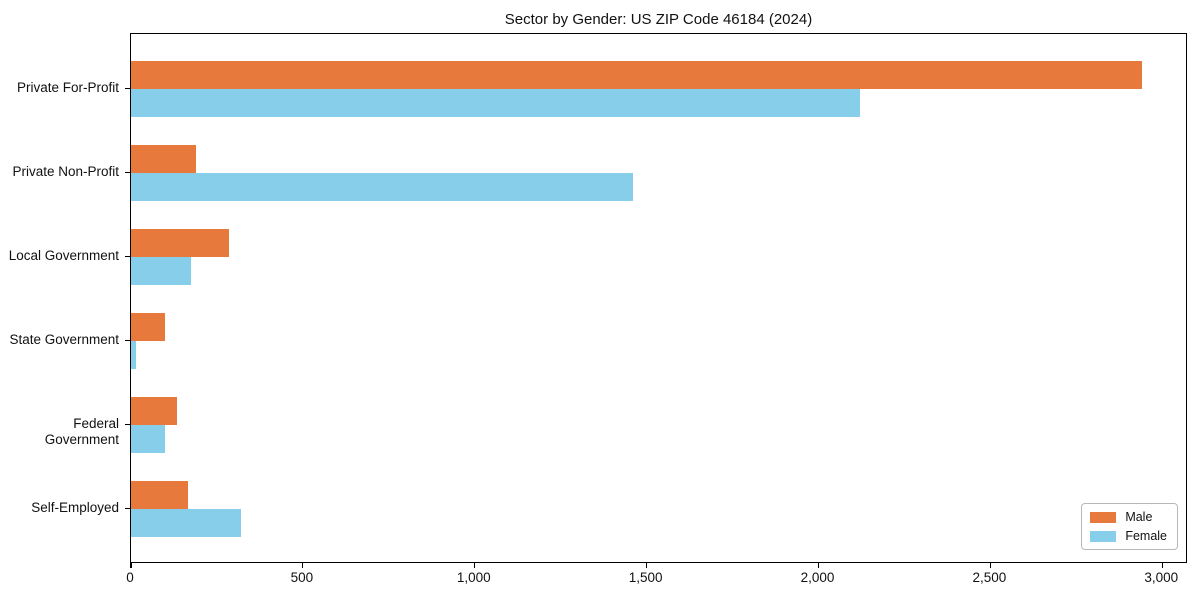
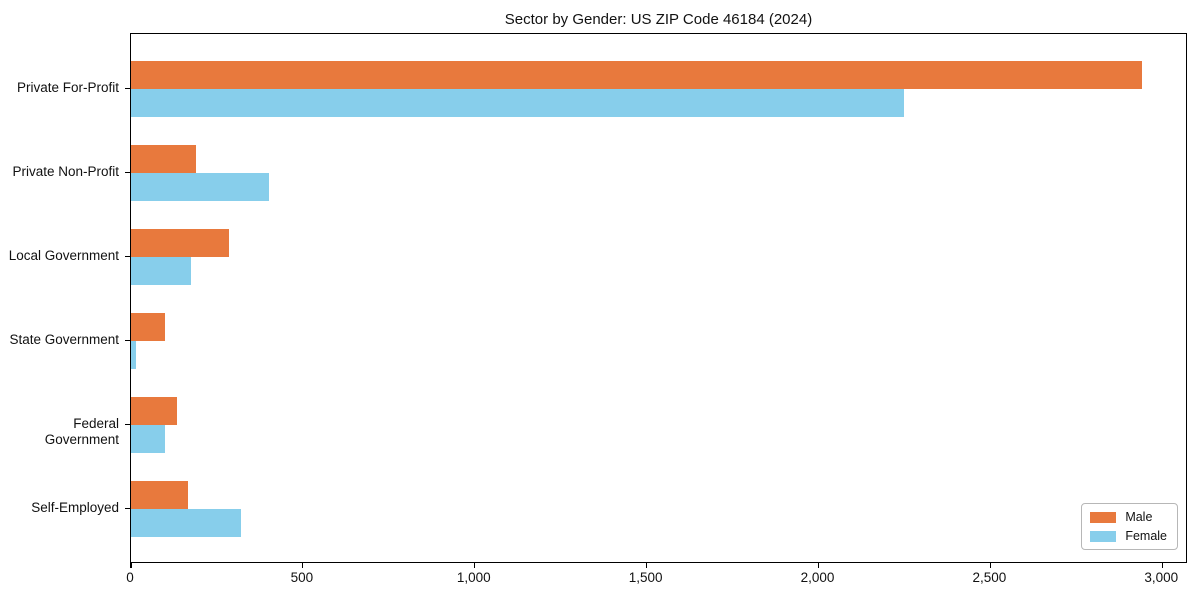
Female/Private For-Profit: 2120 -> 2250
Female/Private Non-Profit: 1460 -> 400
